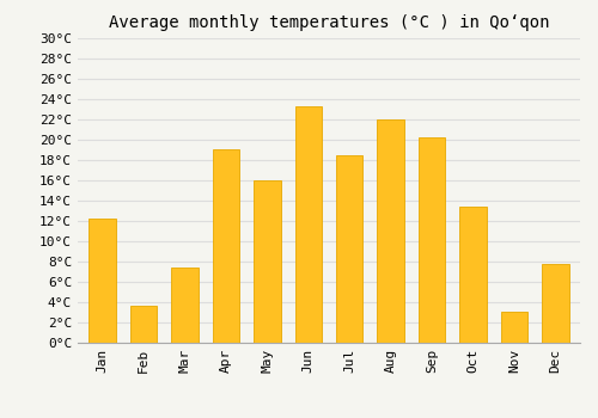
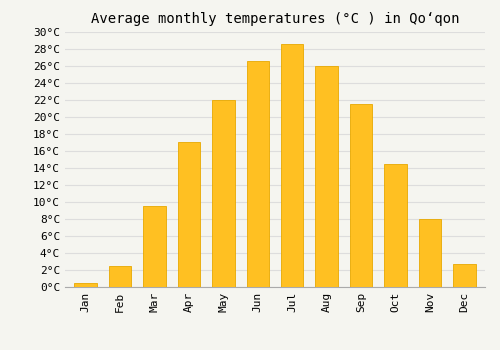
Jan: 12.2°C -> 0.5°C
Feb: 3.6°C -> 2.5°C
Mar: 7.4°C -> 9.5°C
Apr: 19.0°C -> 17.0°C
May: 16.0°C -> 22.0°C
Jun: 23.2°C -> 26.5°C
Jul: 18.4°C -> 28.5°C
Aug: 22.0°C -> 26.0°C
Sep: 20.2°C -> 21.5°C
Oct: 13.4°C -> 14.5°C
Nov: 3.0°C -> 8.0°C
Dec: 7.8°C -> 2.7°C
